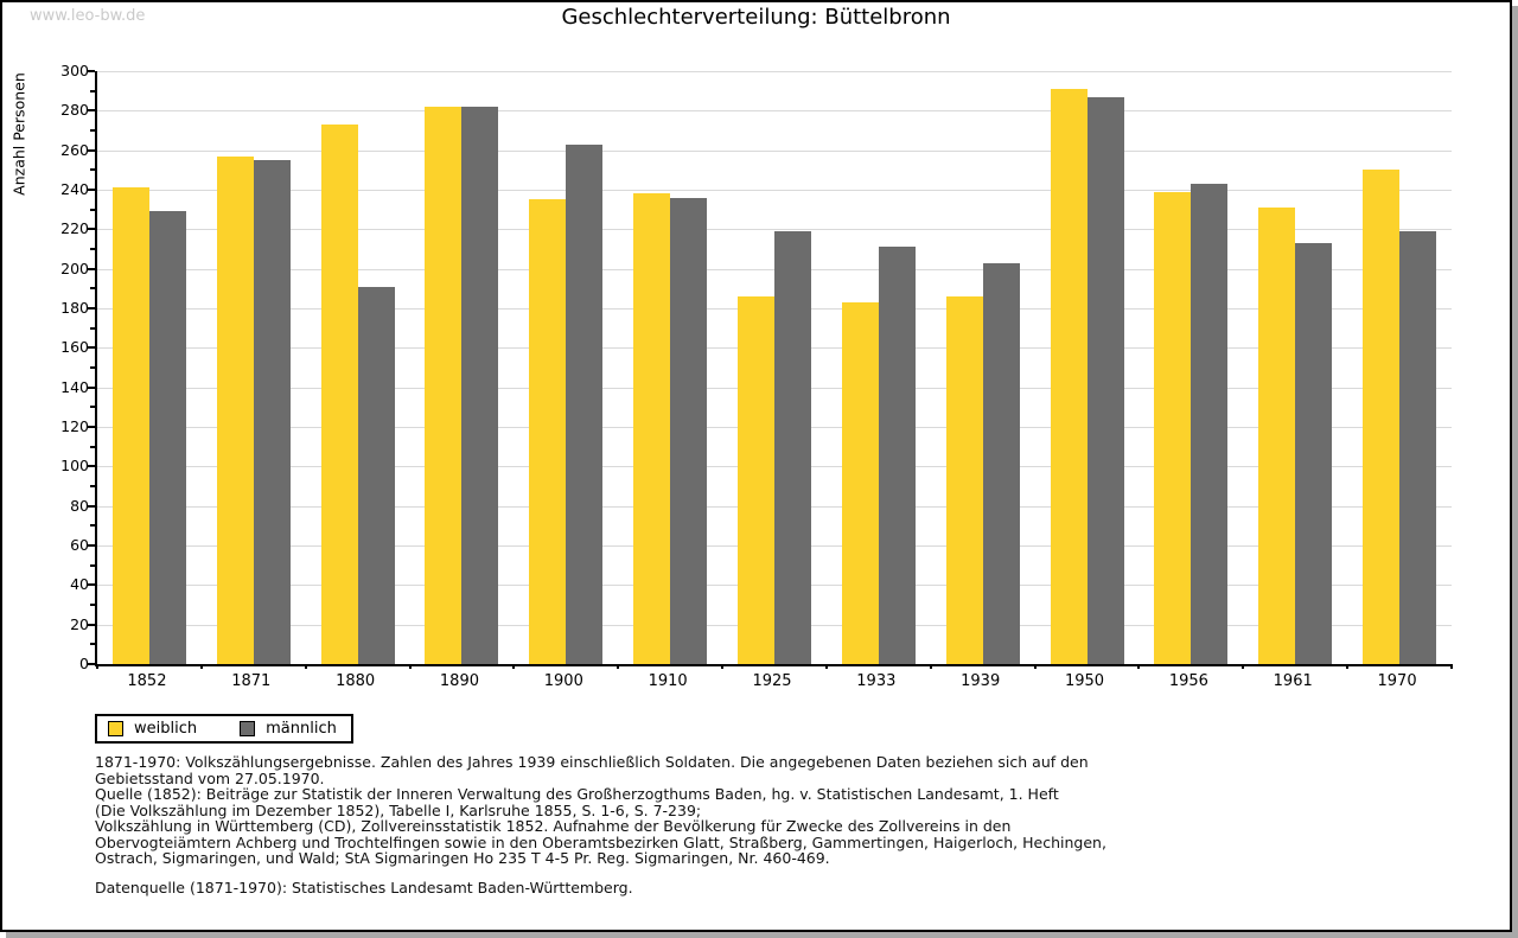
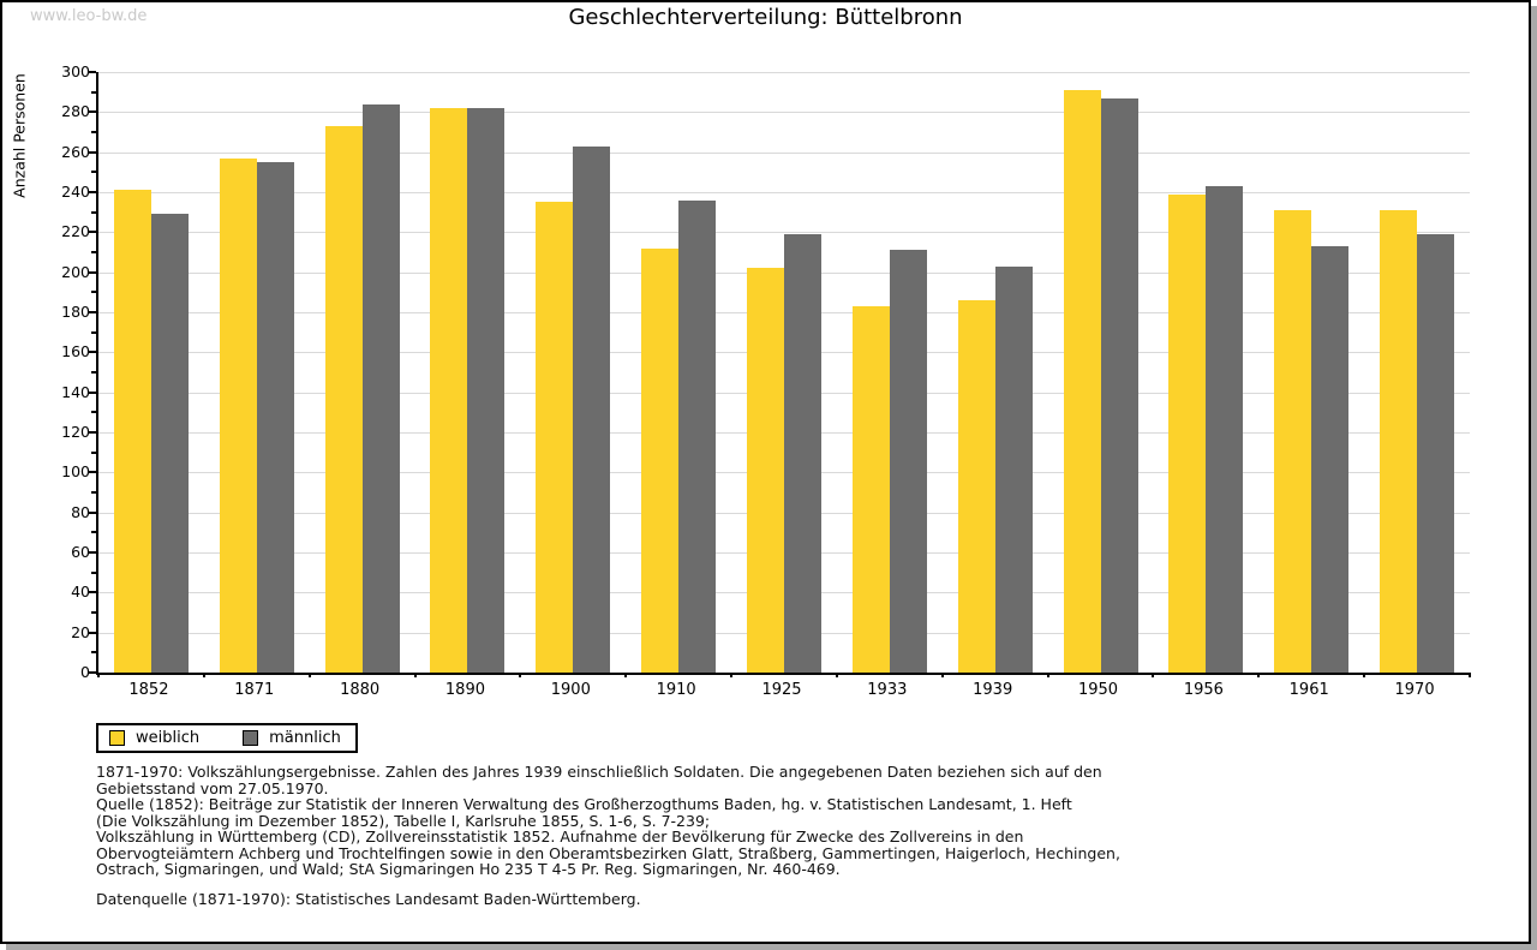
männlich/1880: 191 -> 284
weiblich/1910: 238 -> 212
weiblich/1925: 186 -> 202
weiblich/1970: 250 -> 231
